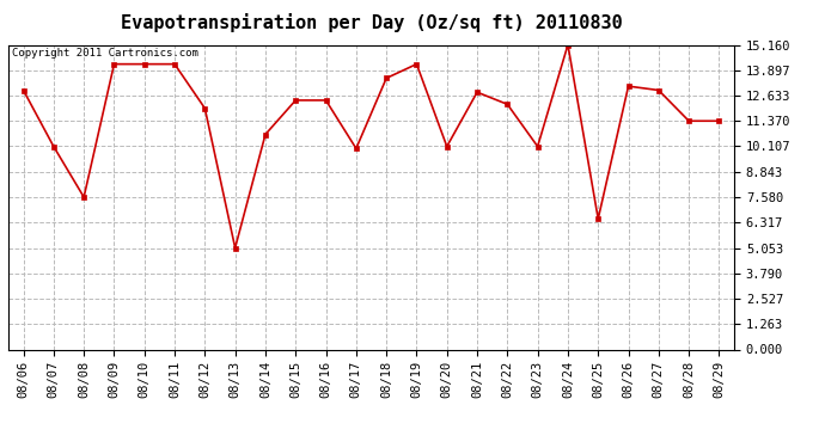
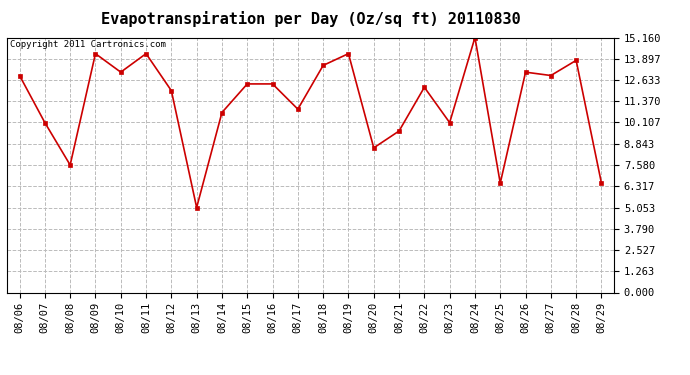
08/10: 14.2 -> 13.1
08/17: 10.0 -> 10.9
08/20: 10.1 -> 8.6
08/21: 12.8 -> 9.6
08/28: 11.4 -> 13.8
08/29: 11.4 -> 6.5
